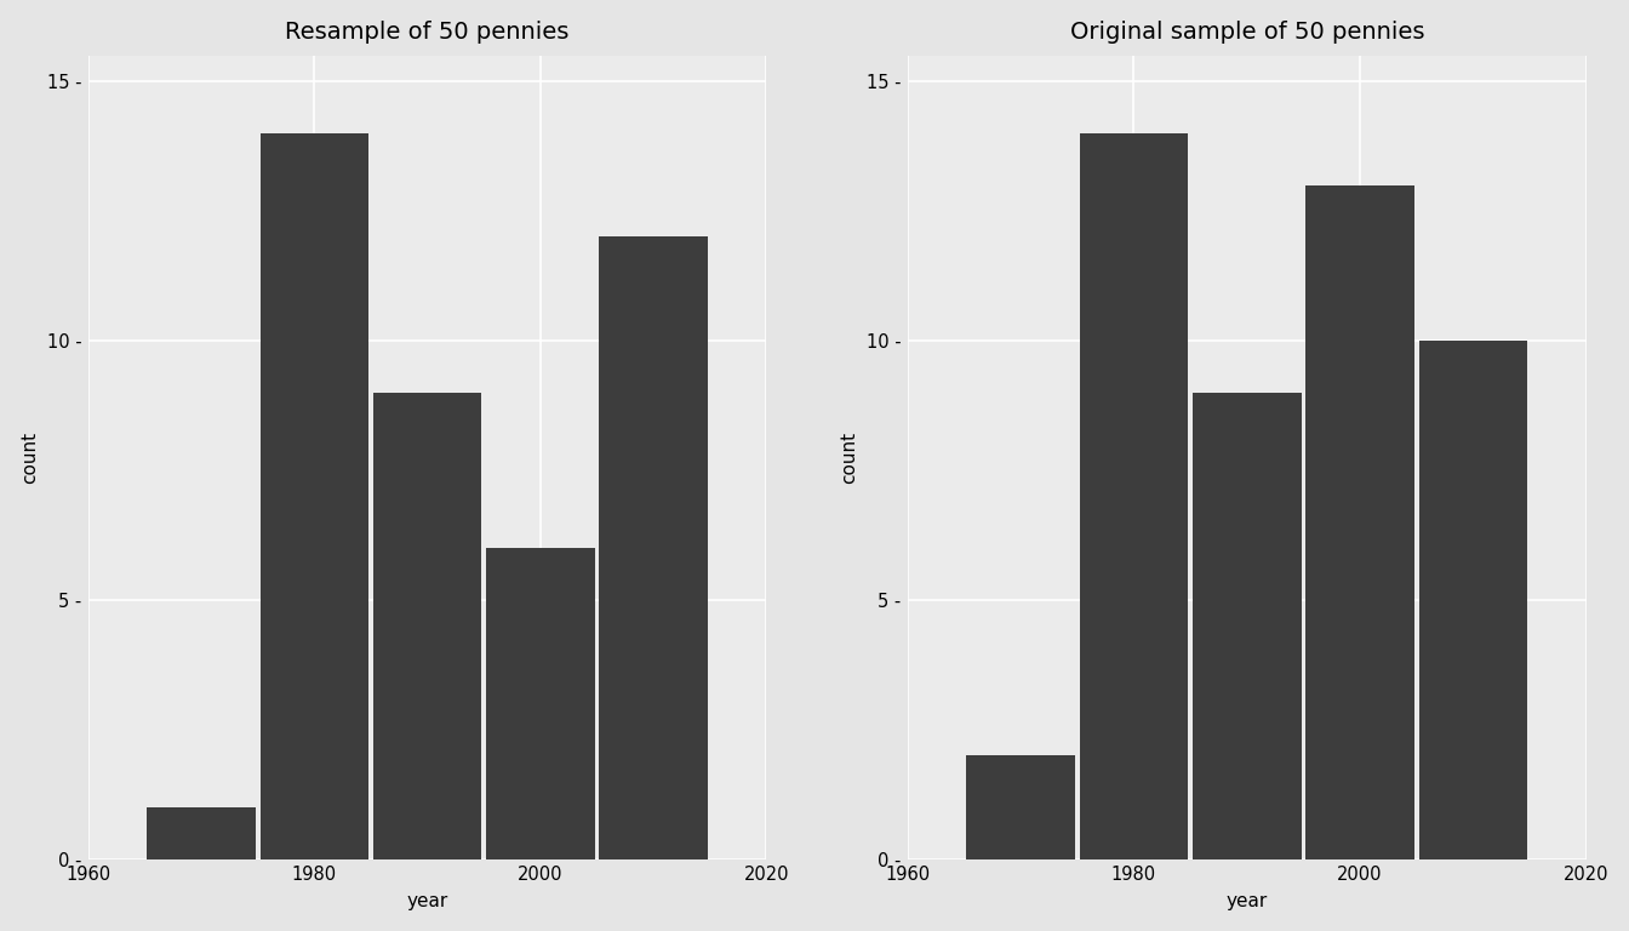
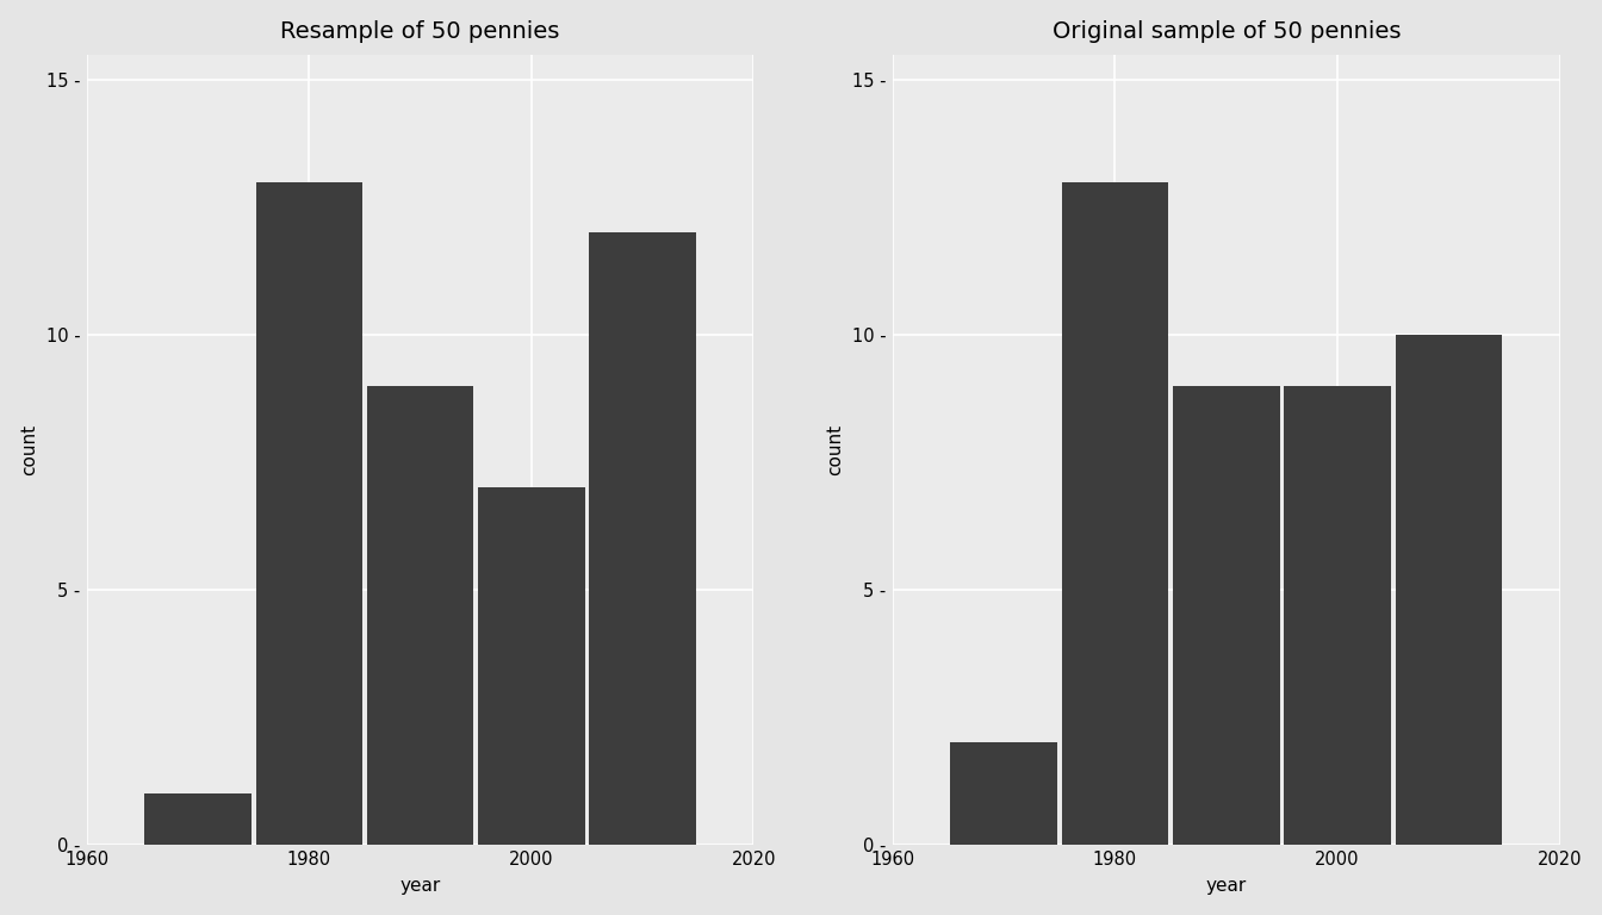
Resample of 50 pennies/1980: 14 - -> 13 -
Resample of 50 pennies/2000: 6 - -> 7 -
Original sample of 50 pennies/1980: 14 - -> 13 -
Original sample of 50 pennies/2000: 13 - -> 9 -
